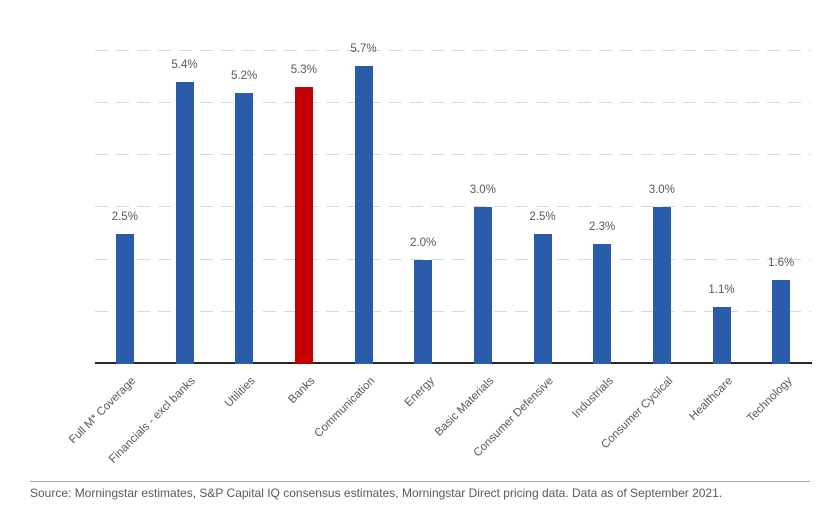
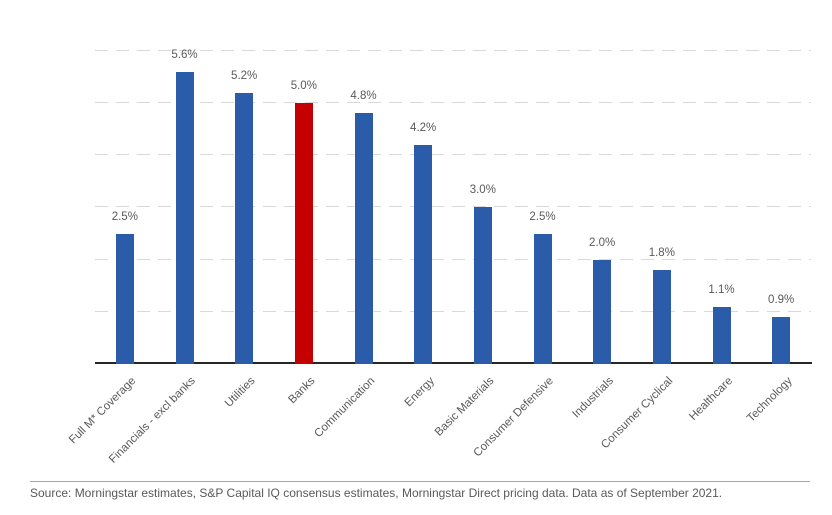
Financials - excl banks: 5.4% -> 5.6%
Banks: 5.3% -> 5.0%
Communication: 5.7% -> 4.8%
Energy: 2.0% -> 4.2%
Industrials: 2.3% -> 2.0%
Consumer Cyclical: 3.0% -> 1.8%
Technology: 1.6% -> 0.9%
